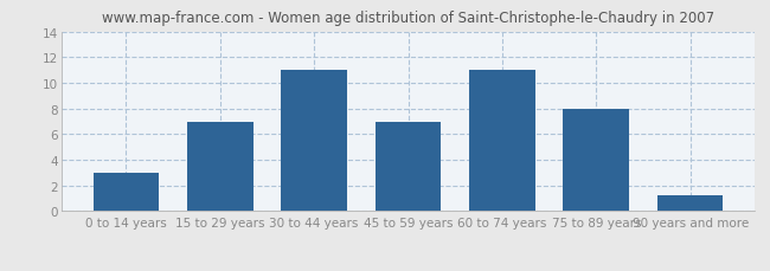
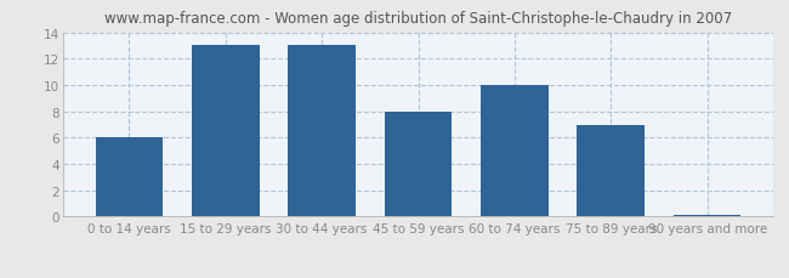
0 to 14 years: 3.0 -> 6.0
15 to 29 years: 7.0 -> 13.0
30 to 44 years: 11.0 -> 13.0
45 to 59 years: 7.0 -> 8.0
60 to 74 years: 11.0 -> 10.0
75 to 89 years: 8.0 -> 7.0
90 years and more: 1.2 -> 0.1
